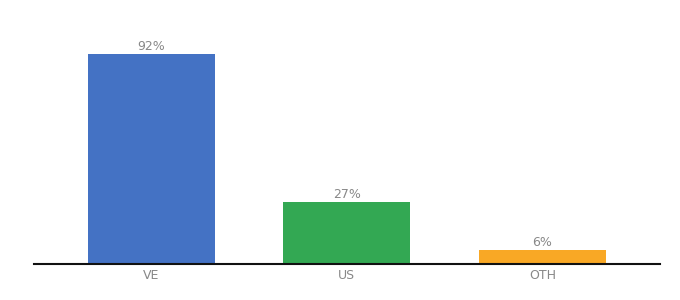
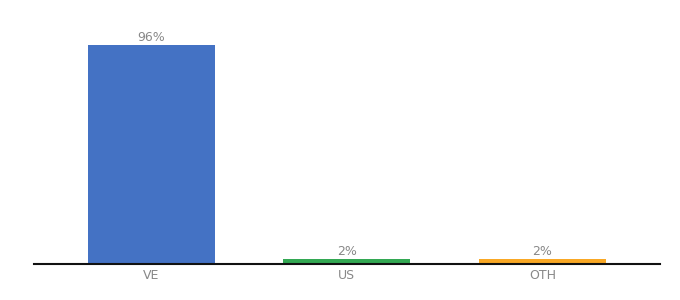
VE: 92% -> 96%
US: 27% -> 2%
OTH: 6% -> 2%
